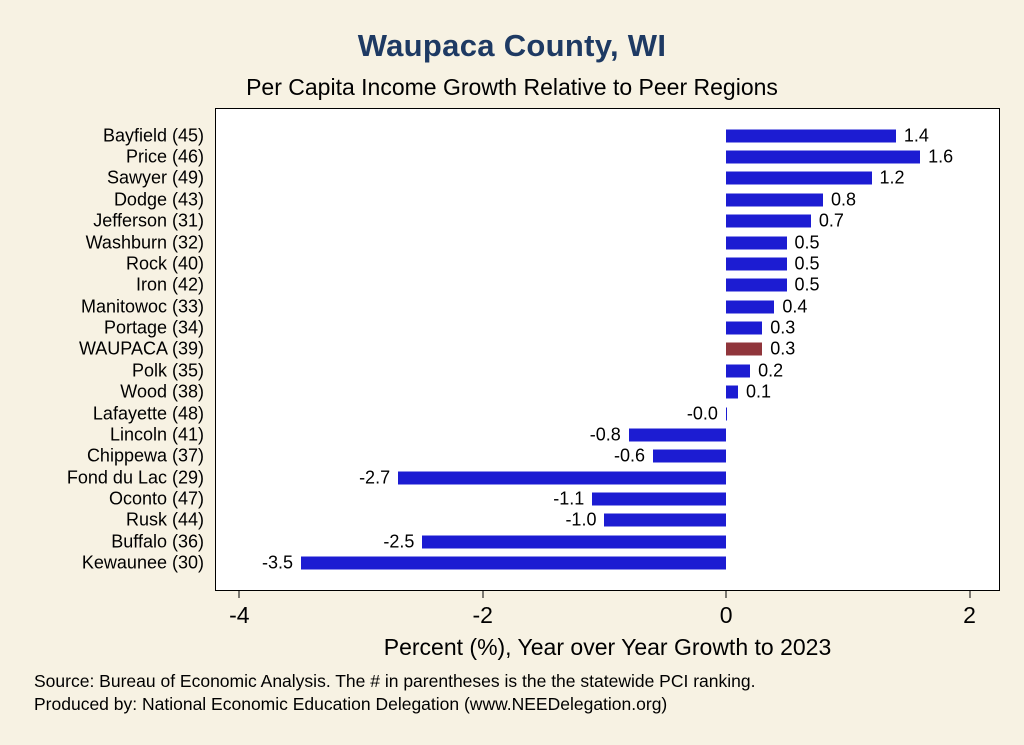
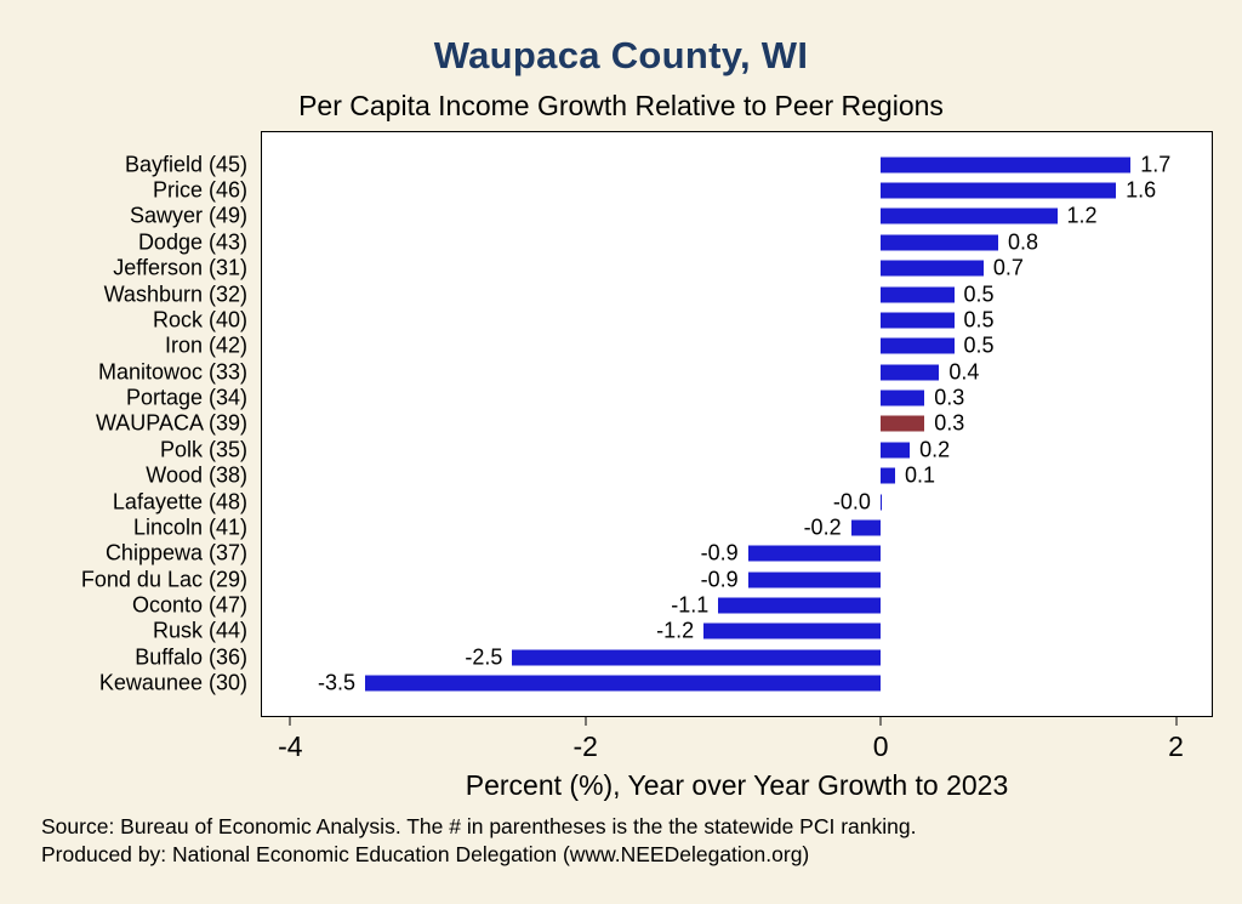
Bayfield (45): 1.4 -> 1.7
Lincoln (41): -0.8 -> -0.2
Chippewa (37): -0.6 -> -0.9
Fond du Lac (29): -2.7 -> -0.9
Rusk (44): -1.0 -> -1.2
